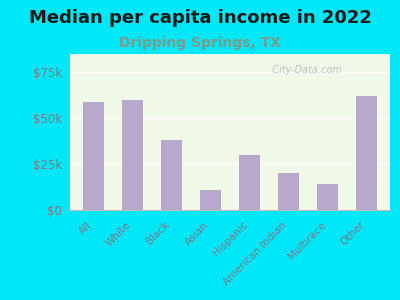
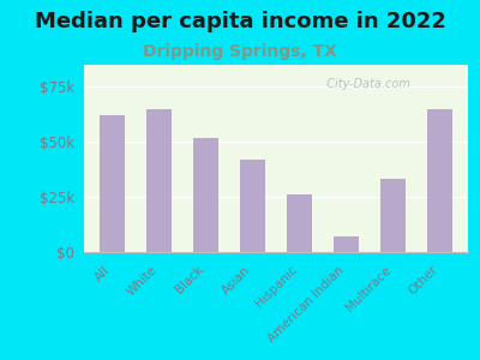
All: $59k -> $62k
White: $60k -> $65k
Black: $38k -> $52k
Asian: $11k -> $42k
Hispanic: $30k -> $26k
American Indian: $20k -> $7k
Multirace: $14k -> $33k
Other: $62k -> $65k
